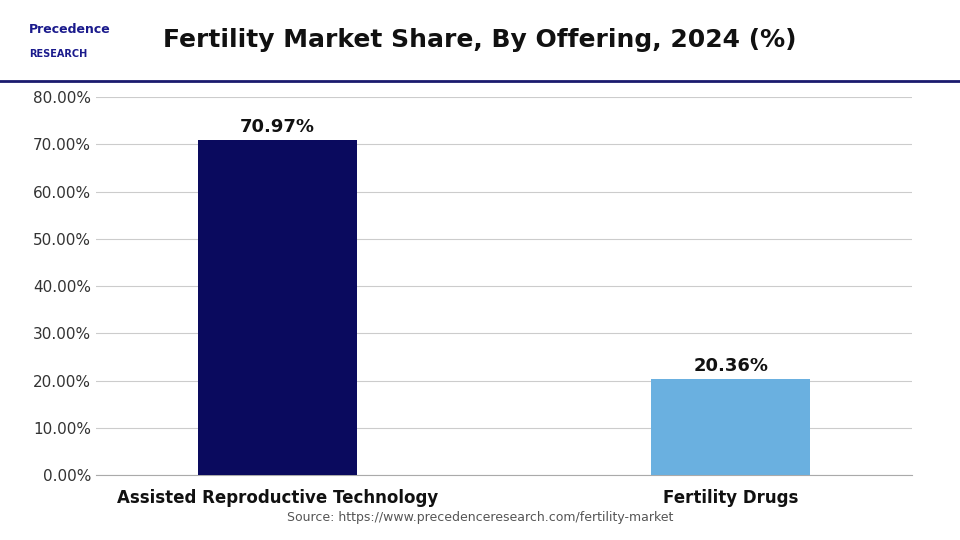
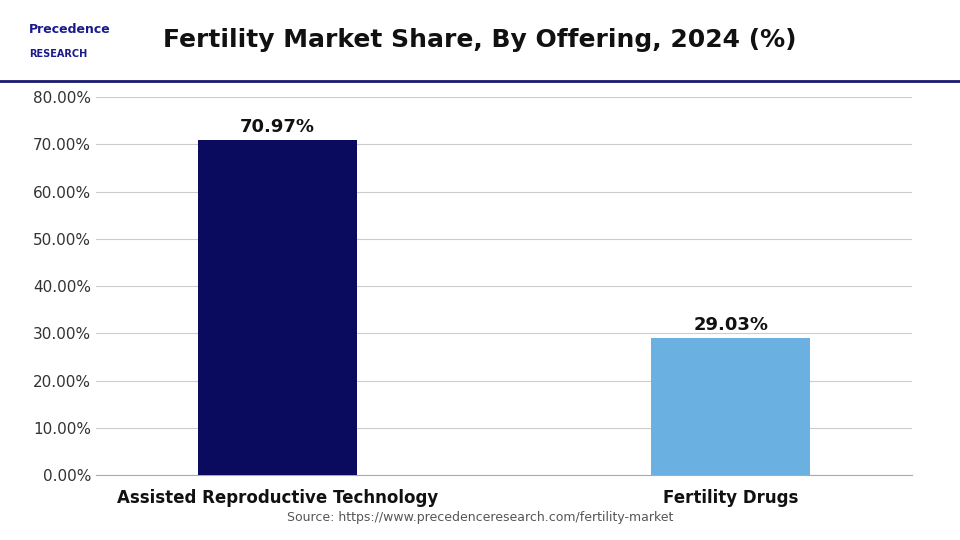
Fertility Drugs: 20.36% -> 29.03%
